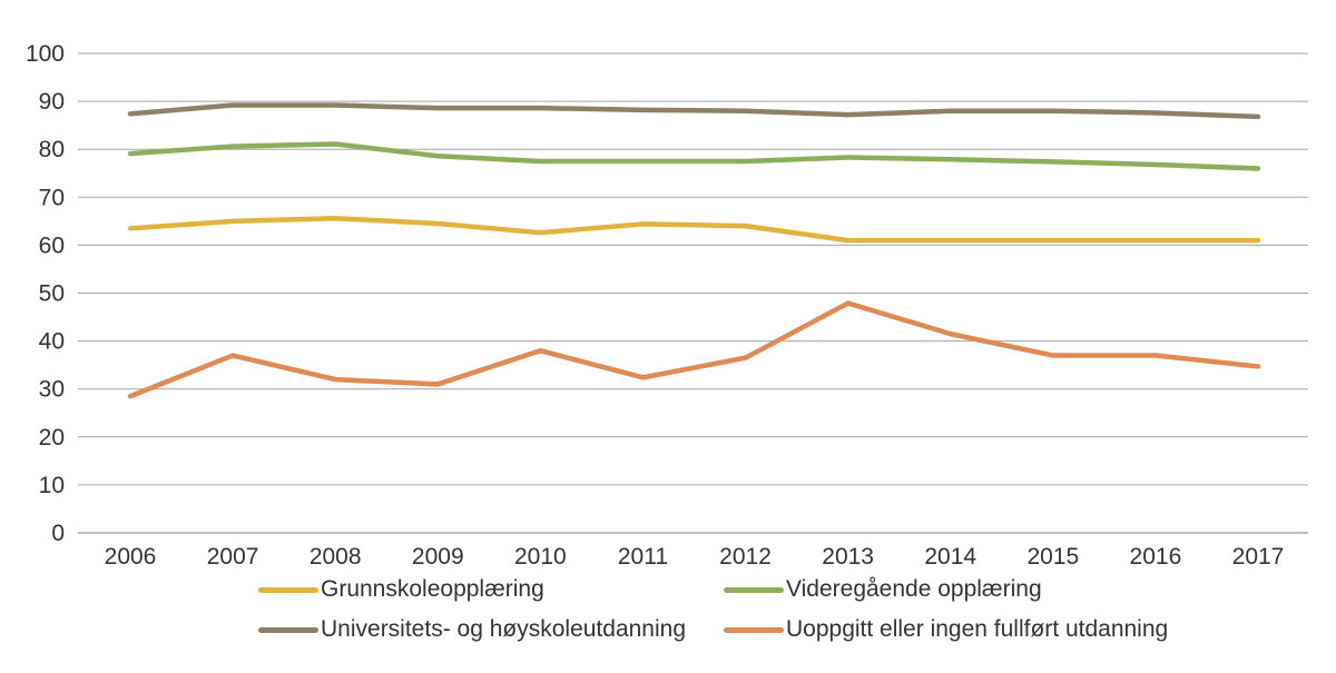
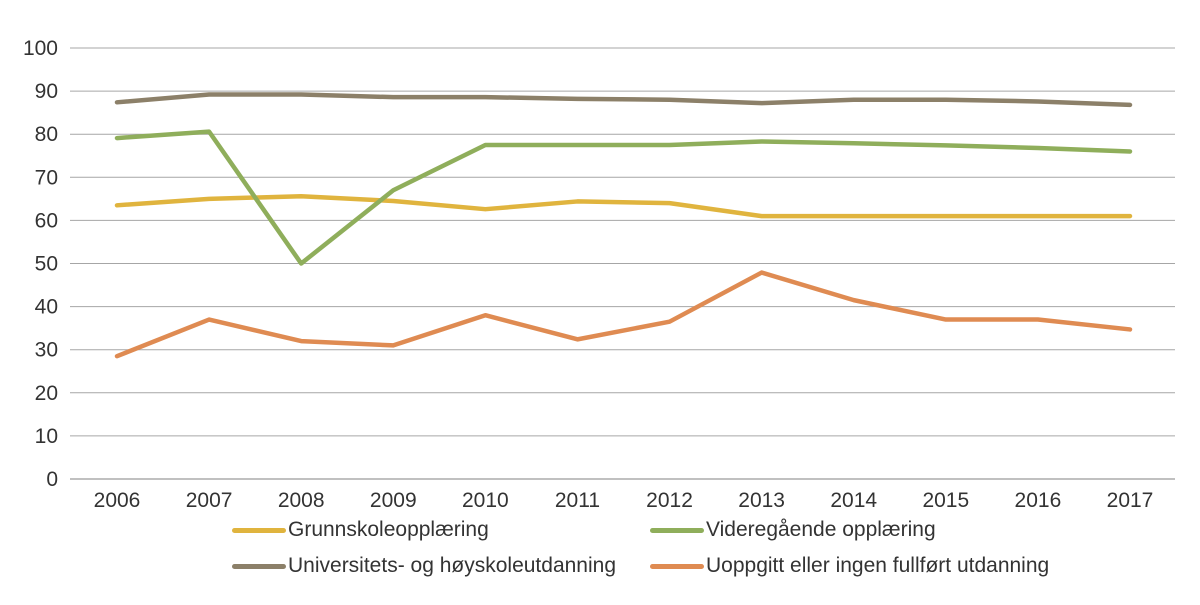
Videregående opplæring/2008: 81 -> 50
Videregående opplæring/2009: 79 -> 67
